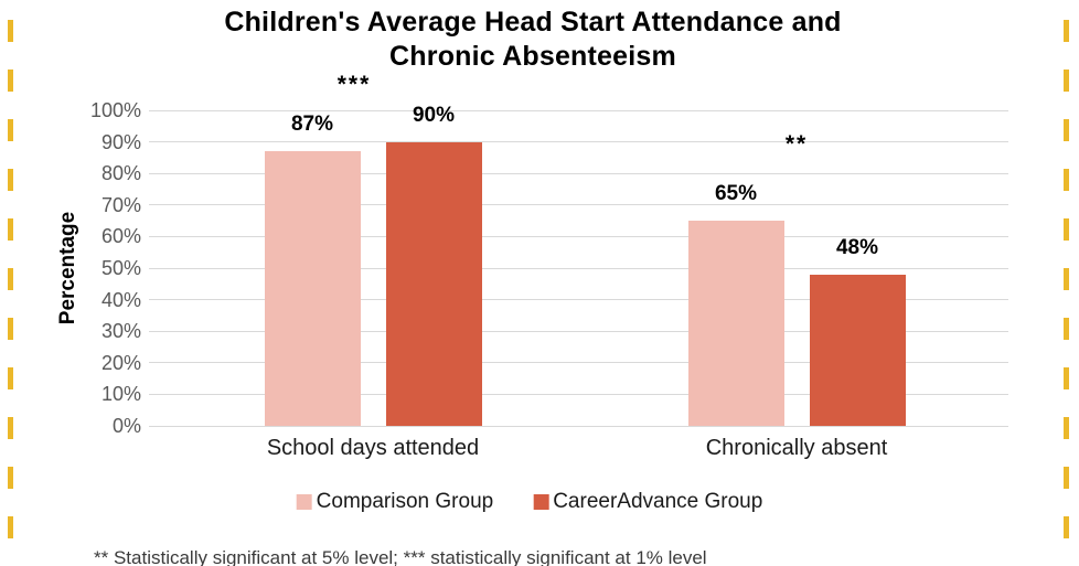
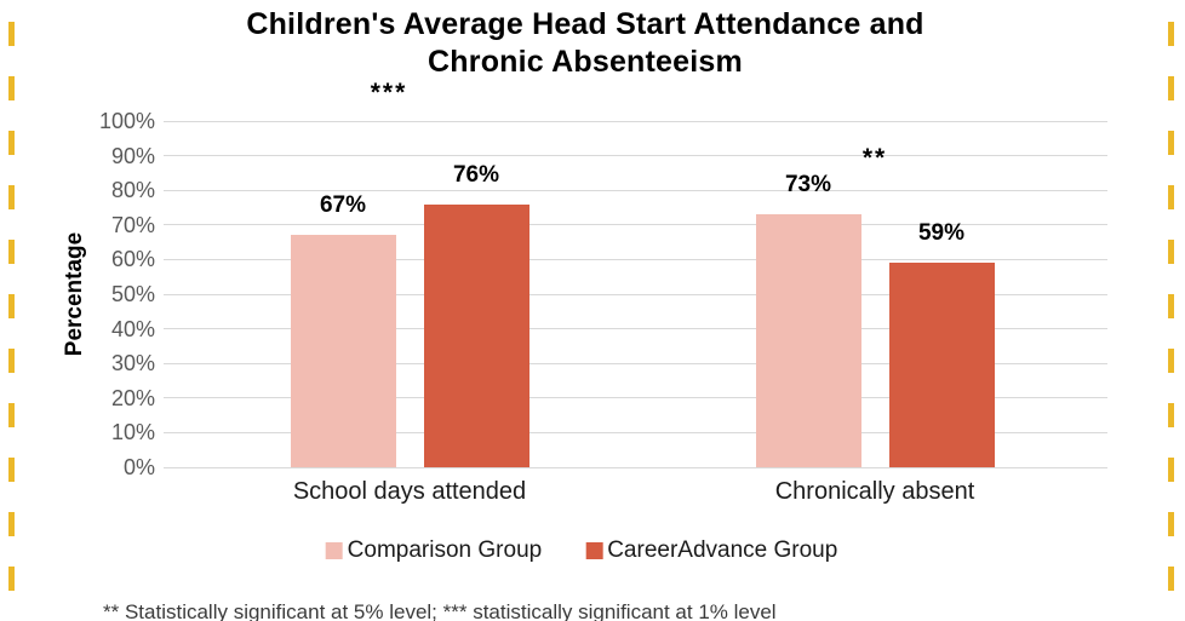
Comparison Group/School days attended: 87% -> 67%
CareerAdvance Group/School days attended: 90% -> 76%
Comparison Group/Chronically absent: 65% -> 73%
CareerAdvance Group/Chronically absent: 48% -> 59%
